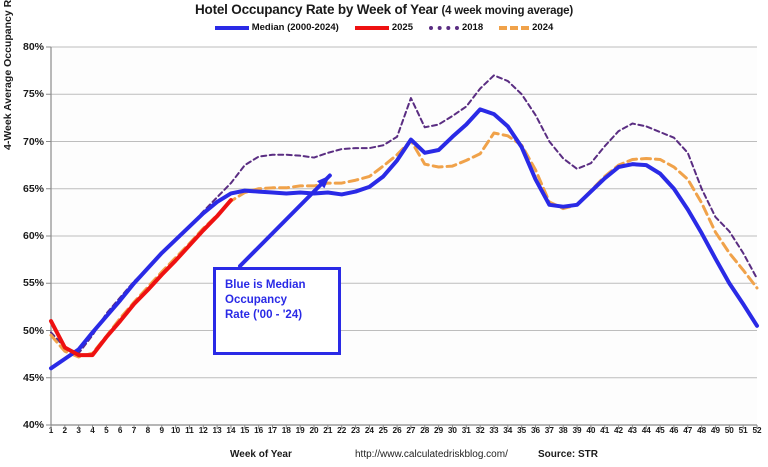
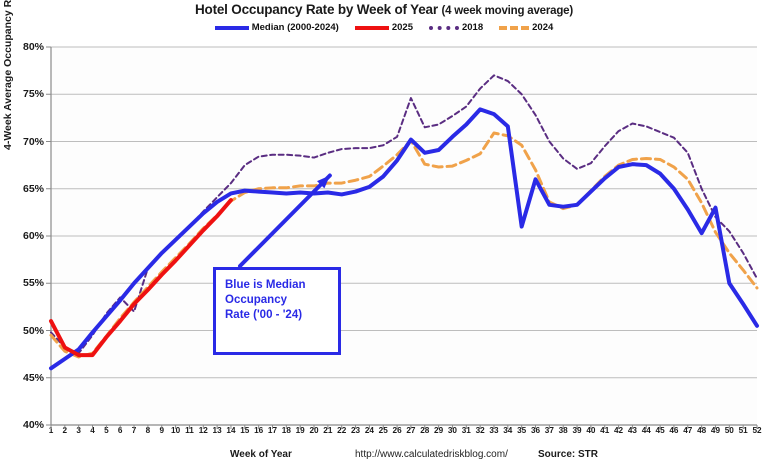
2018/7: 55% -> 52%
Median (2000-2024)/35: 69% -> 61%
Median (2000-2024)/49: 58% -> 63%
